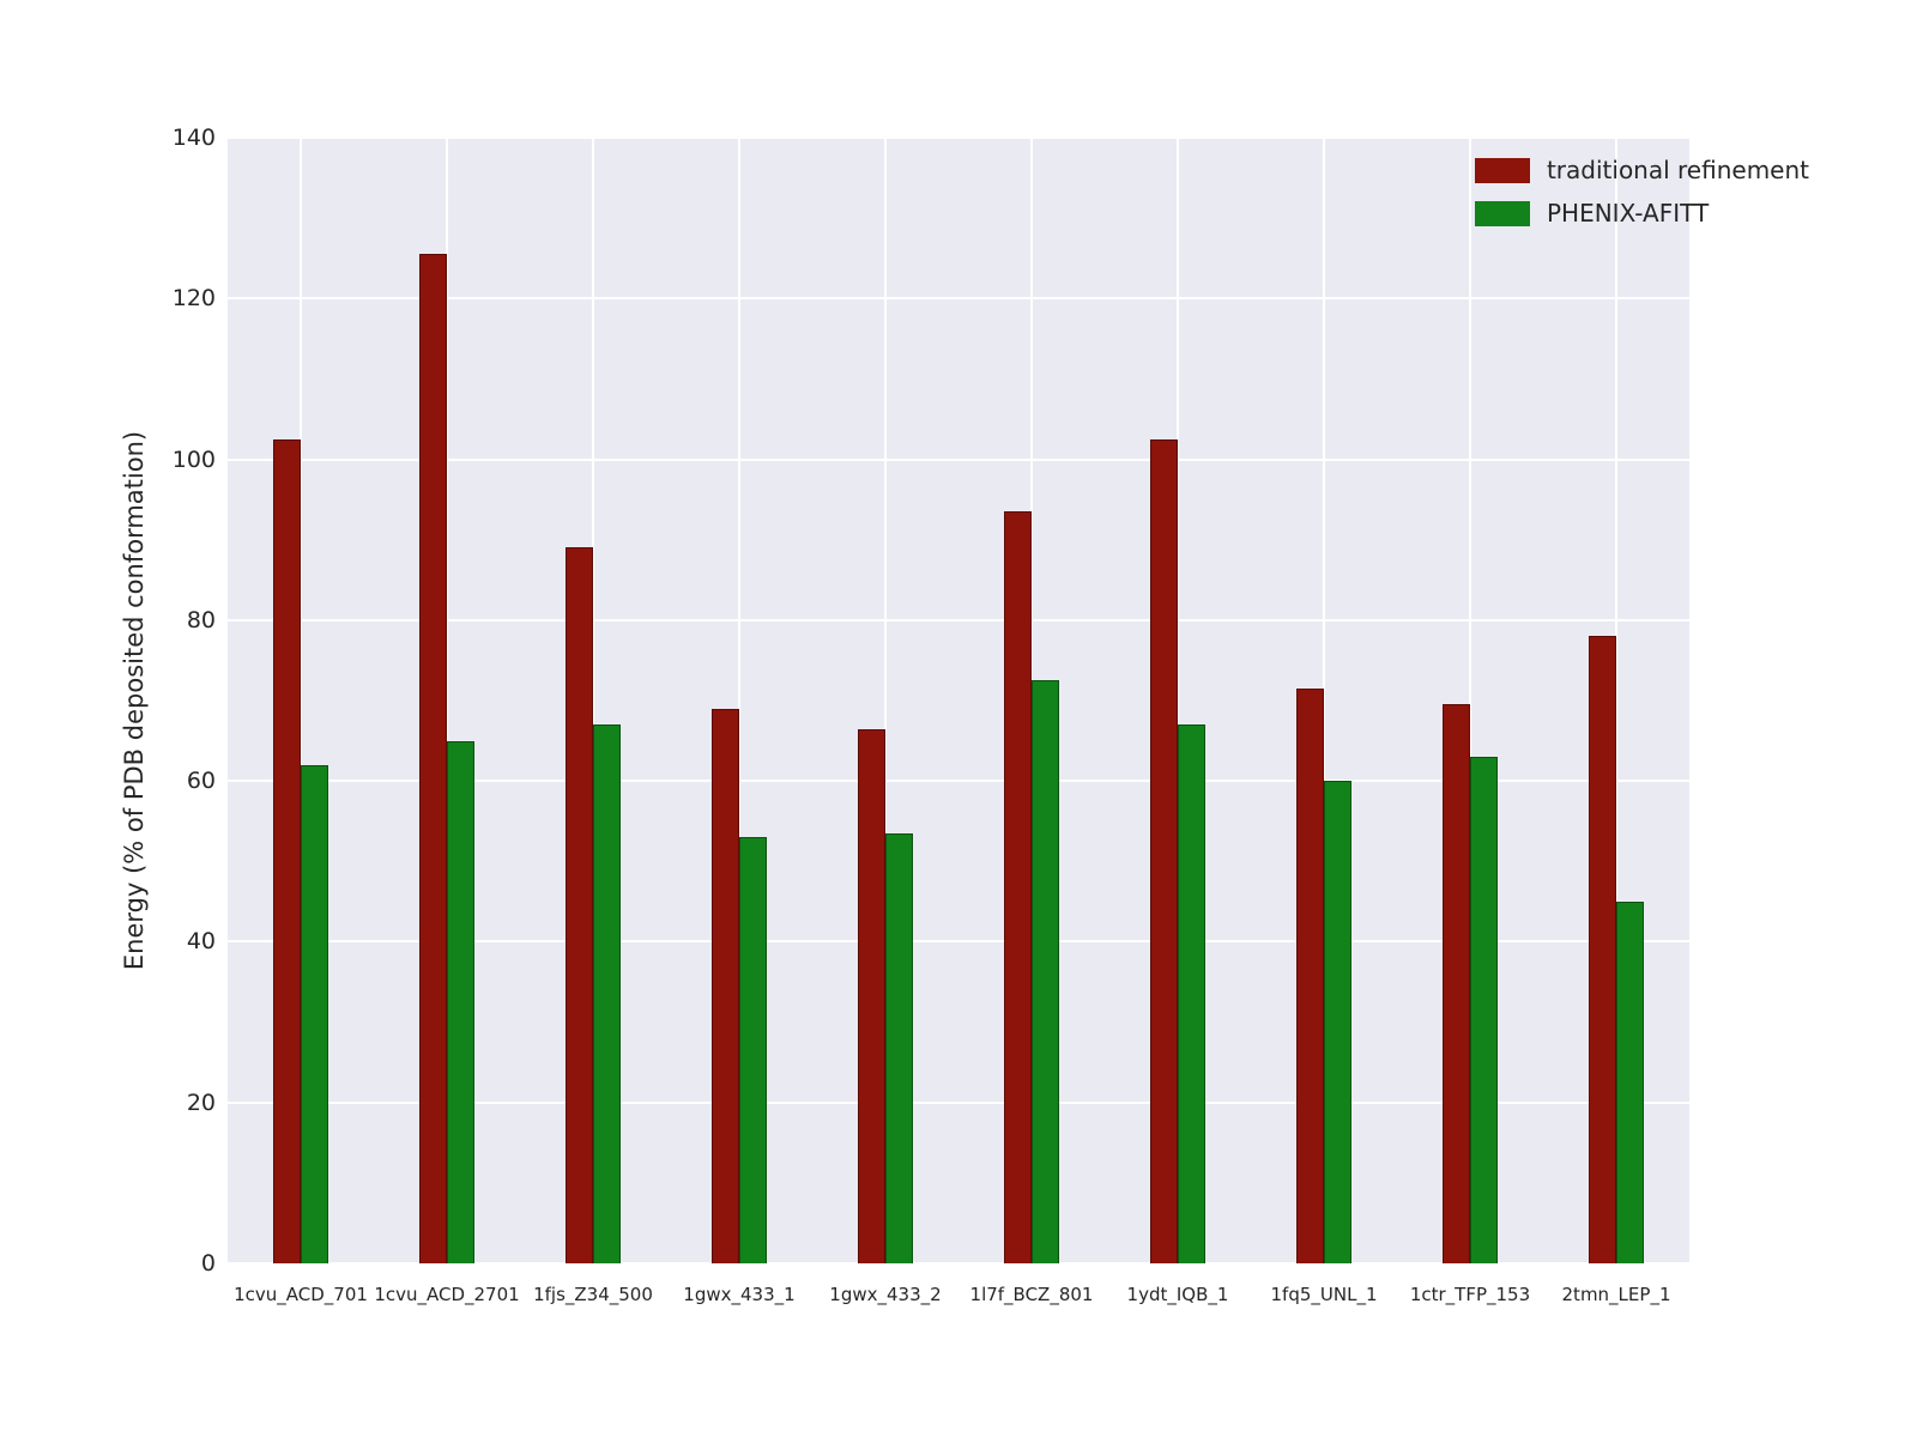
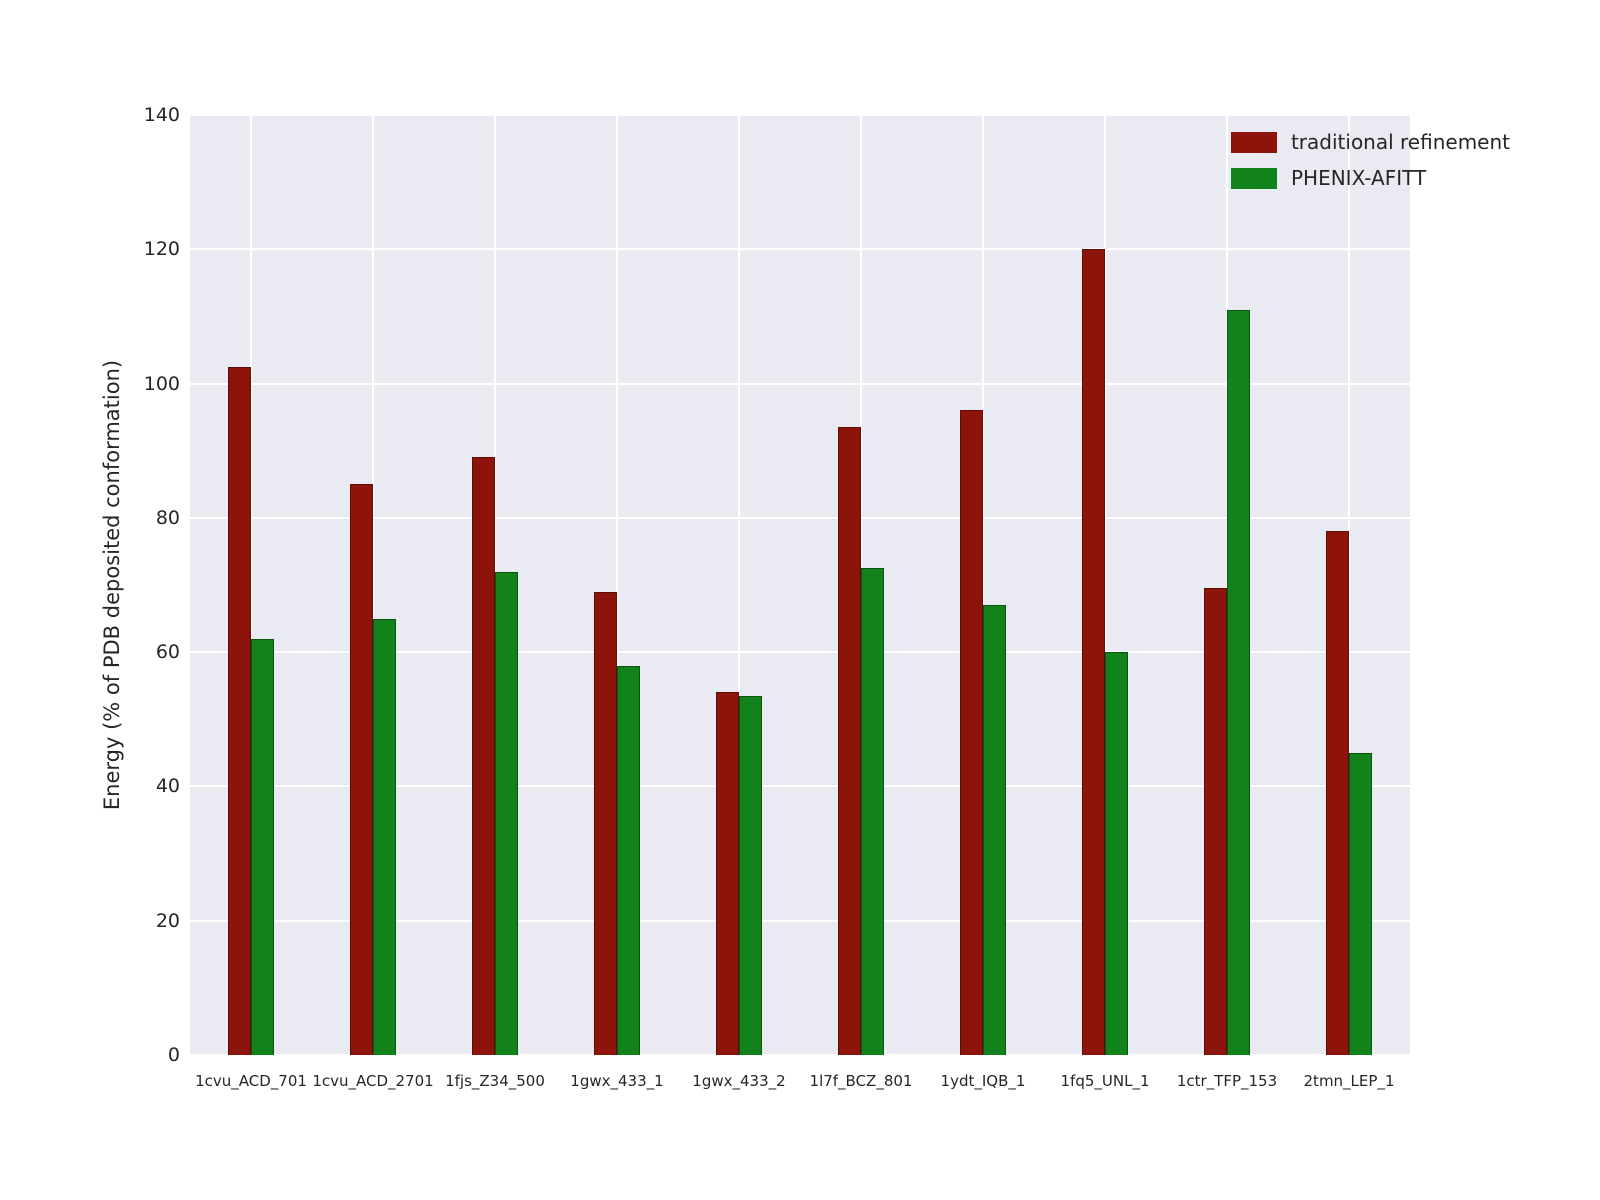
traditional refinement/1cvu_ACD_2701: 126 -> 85
PHENIX-AFITT/1fjs_Z34_500: 67 -> 72
PHENIX-AFITT/1gwx_433_1: 53 -> 58
traditional refinement/1gwx_433_2: 66 -> 54
traditional refinement/1ydt_IQB_1: 102 -> 96
traditional refinement/1fq5_UNL_1: 72 -> 120
PHENIX-AFITT/1ctr_TFP_153: 63 -> 111
